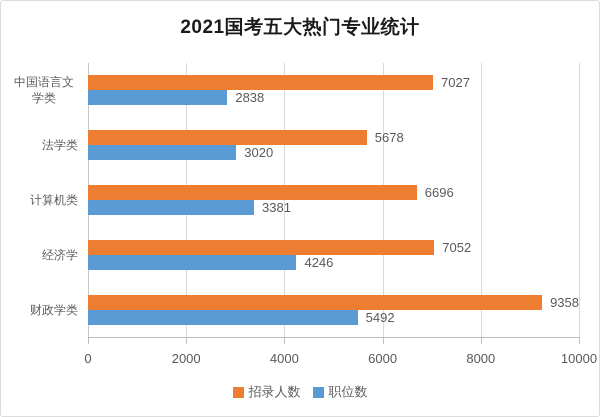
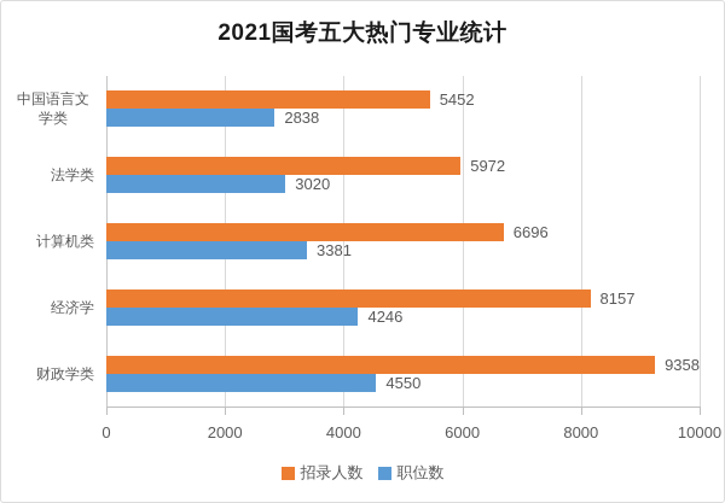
招录人数/中国语言文学类: 7027 -> 5452
招录人数/法学类: 5678 -> 5972
招录人数/经济学: 7052 -> 8157
职位数/财政学类: 5492 -> 4550
